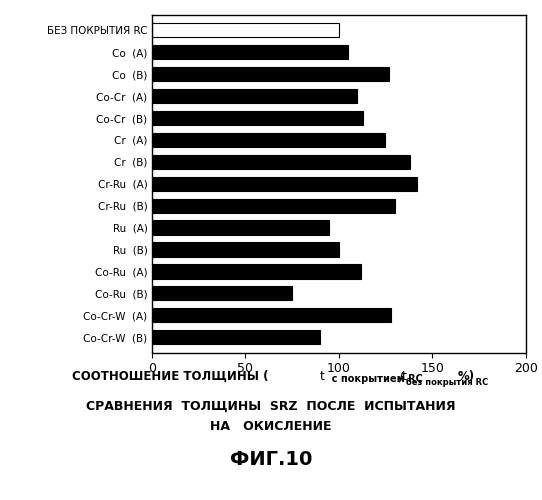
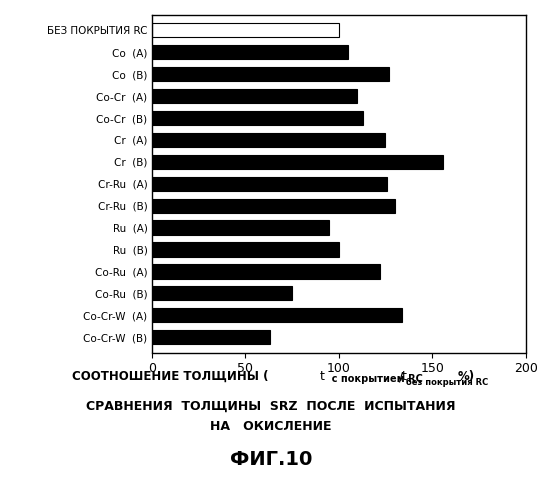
Cr (B): 138 -> 156
Cr-Ru (A): 142 -> 126
Co-Ru (A): 112 -> 122
Co-Cr-W (A): 128 -> 134
Co-Cr-W (B): 90 -> 63
